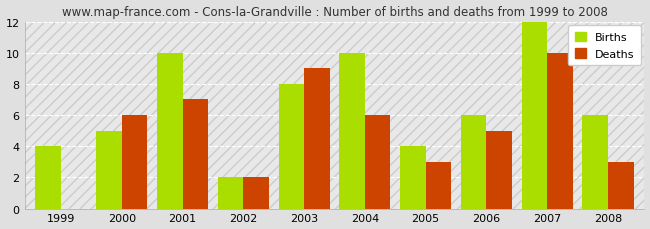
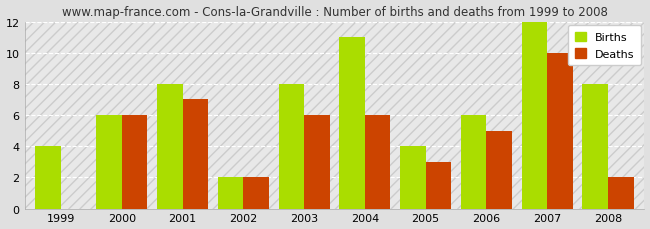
Births/2000: 5 -> 6
Births/2001: 10 -> 8
Deaths/2003: 9 -> 6
Births/2004: 10 -> 11
Births/2008: 6 -> 8
Deaths/2008: 3 -> 2
